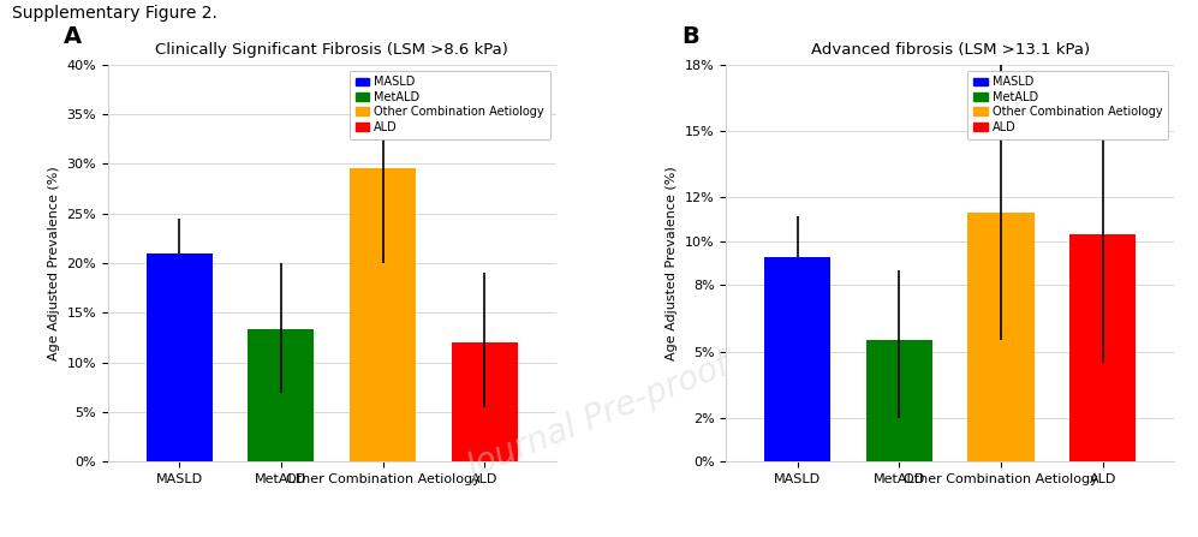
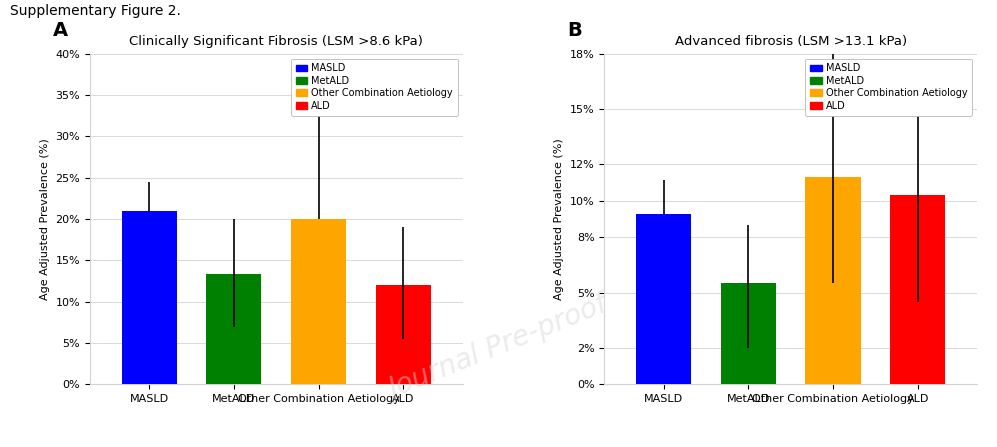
Clinically Significant Fibrosis (LSM >8.6 kPa)/Other Combination Aetiology: 29.5% -> 20.0%
